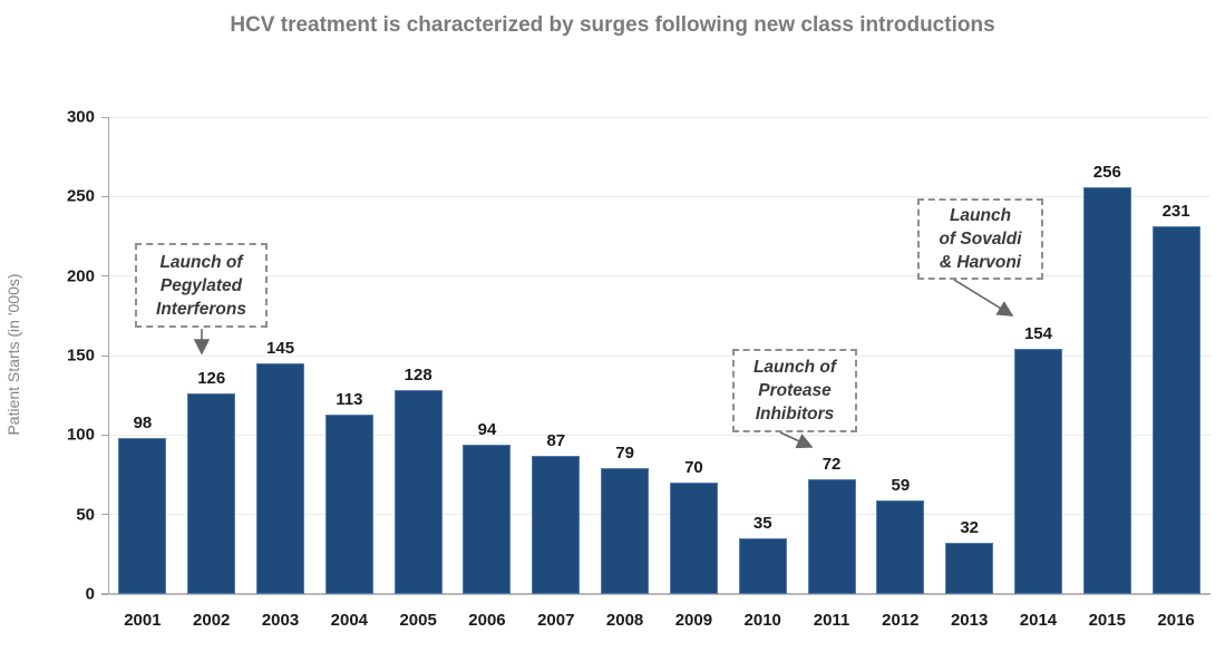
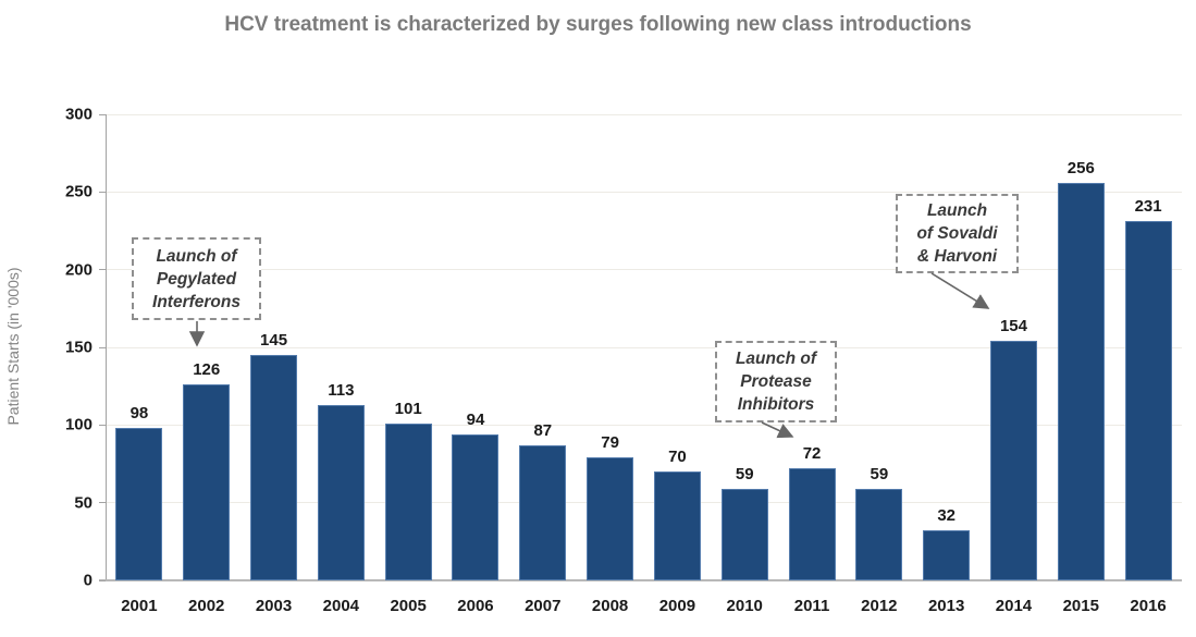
2005: 128 -> 101
2010: 35 -> 59
